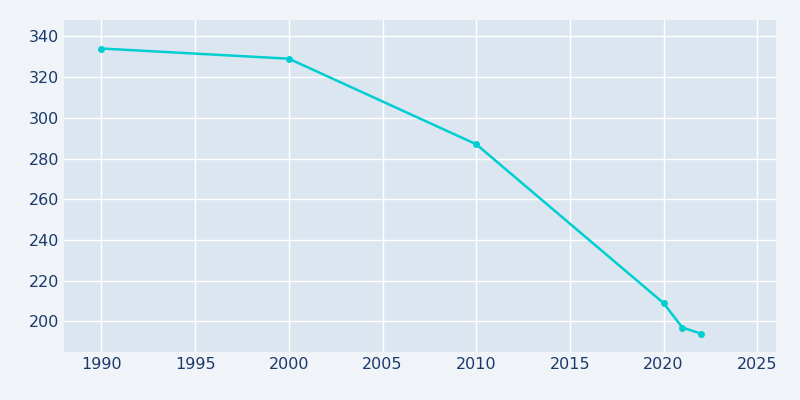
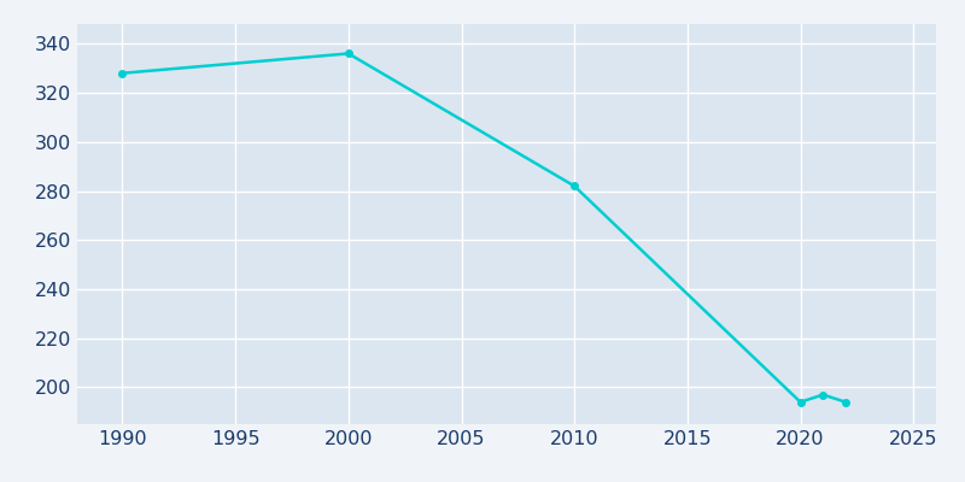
1990: 334 -> 328
2000: 329 -> 336
2010: 287 -> 282
2020: 209 -> 194
